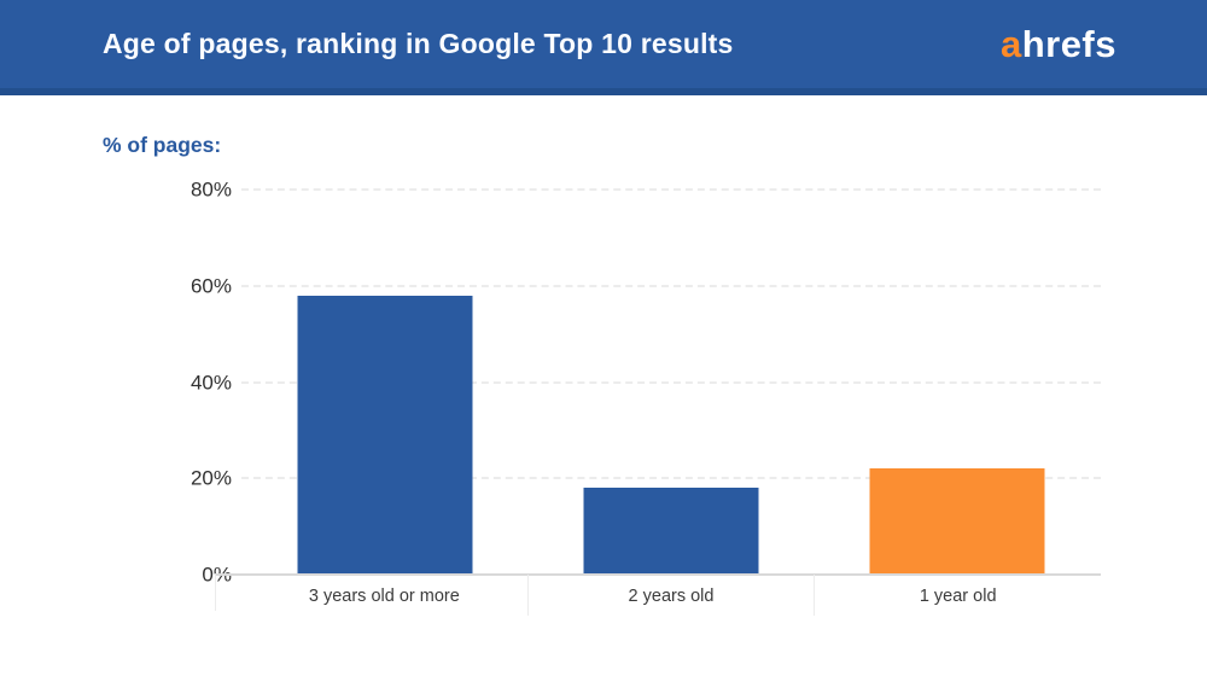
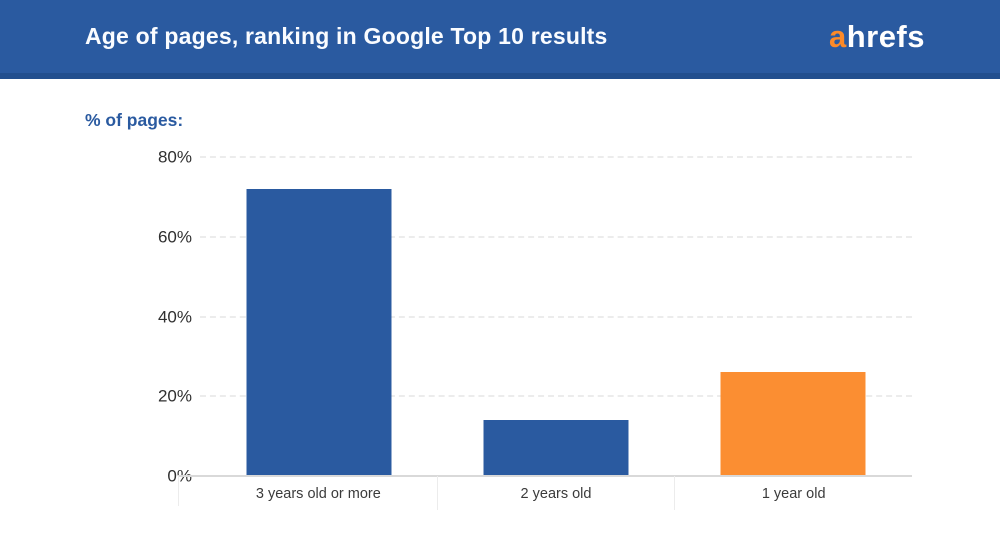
3 years old or more: 58% -> 72%
2 years old: 18% -> 14%
1 year old: 22% -> 26%
